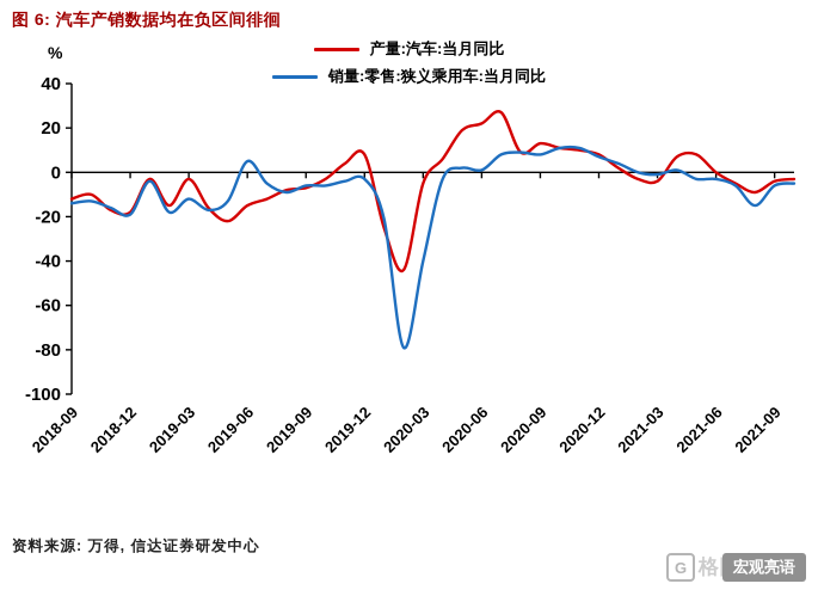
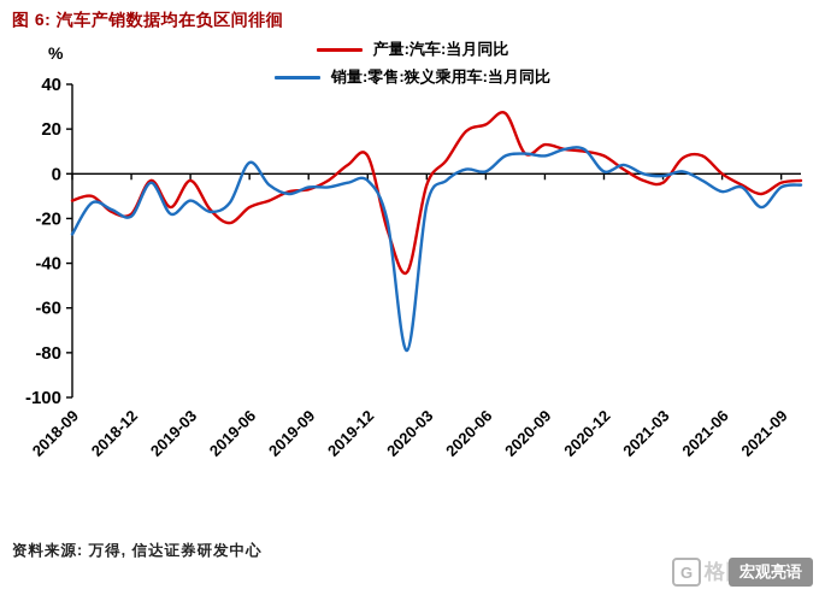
销量:零售:狭义乘用车:当月同比/2018-09: -14 -> -27
销量:零售:狭义乘用车:当月同比/2020-03: -40 -> -14
销量:零售:狭义乘用车:当月同比/2020-12: 7 -> 1
销量:零售:狭义乘用车:当月同比/2021-06: -3 -> -8
